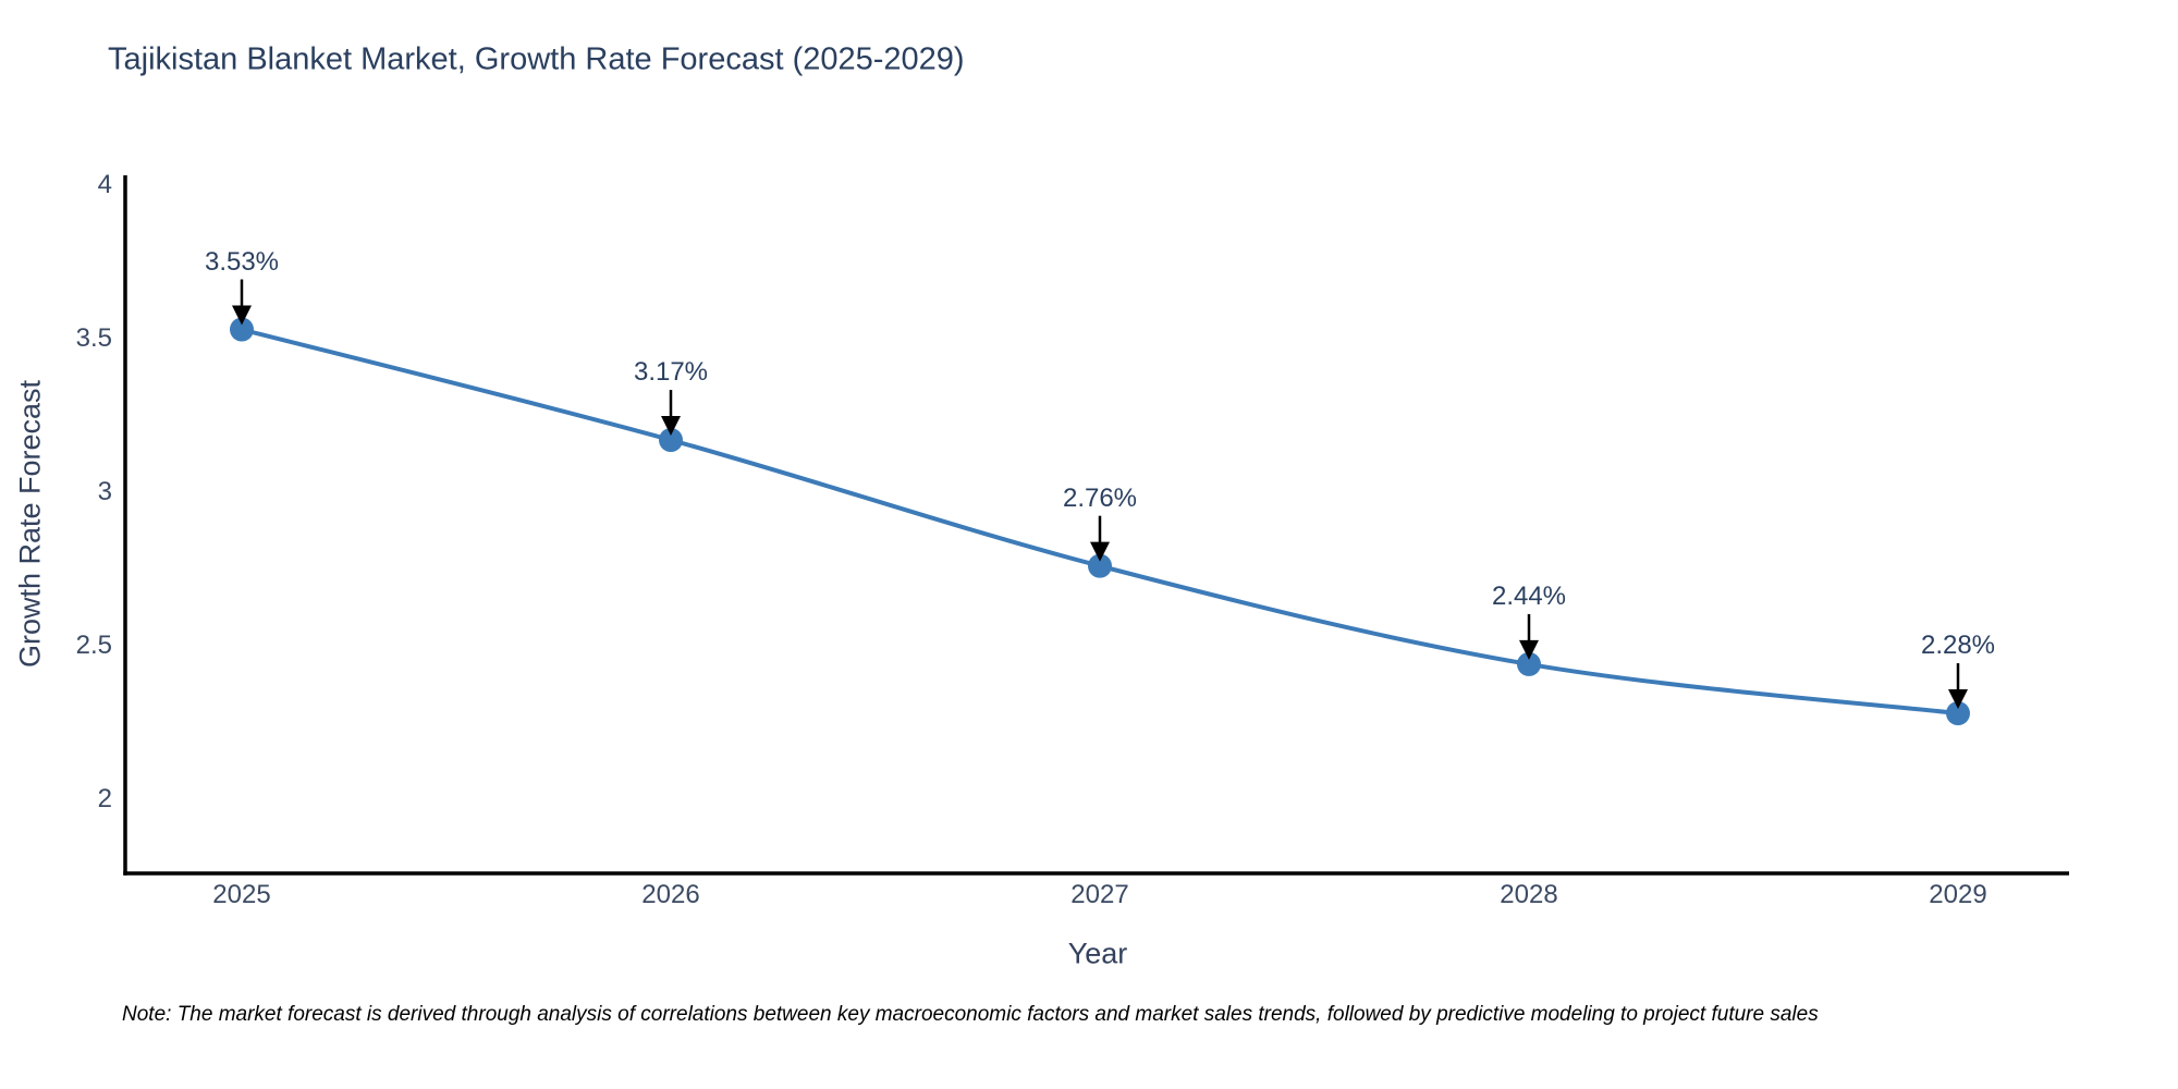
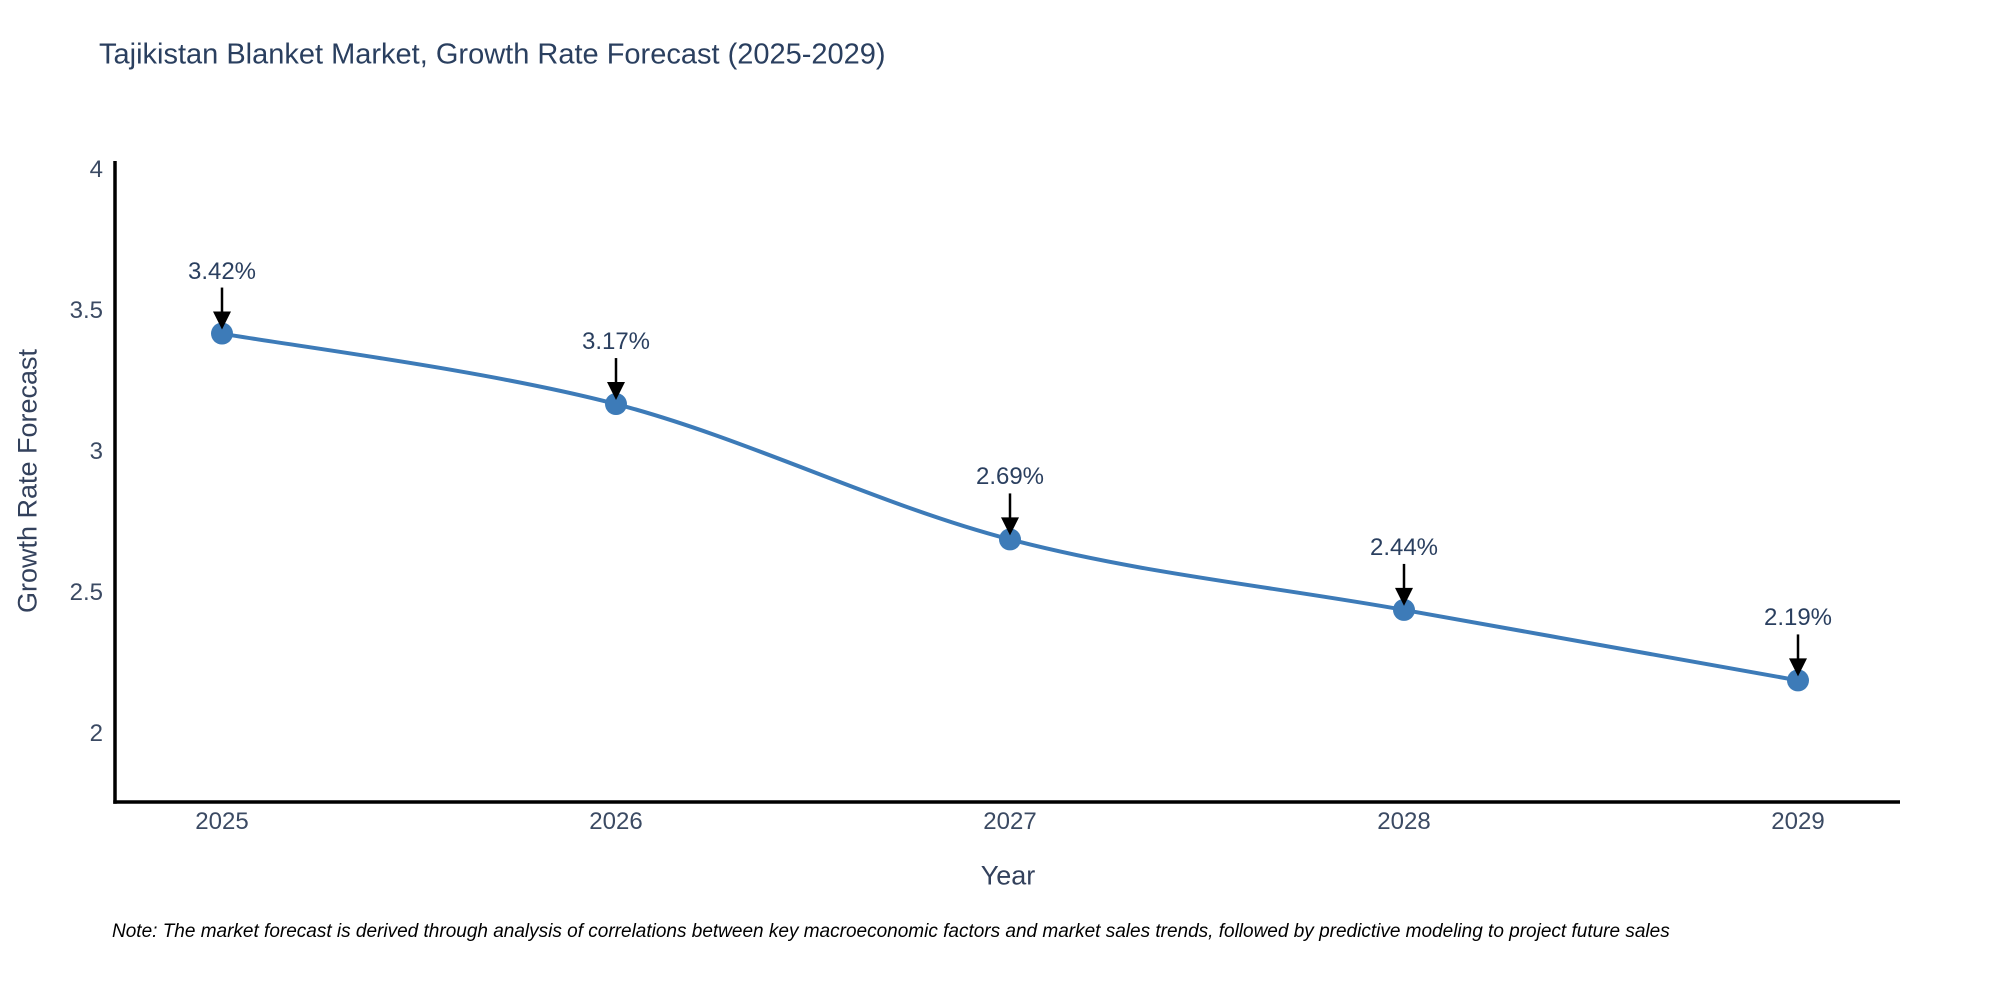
2025: 3.53% -> 3.42%
2027: 2.76% -> 2.69%
2029: 2.28% -> 2.19%
